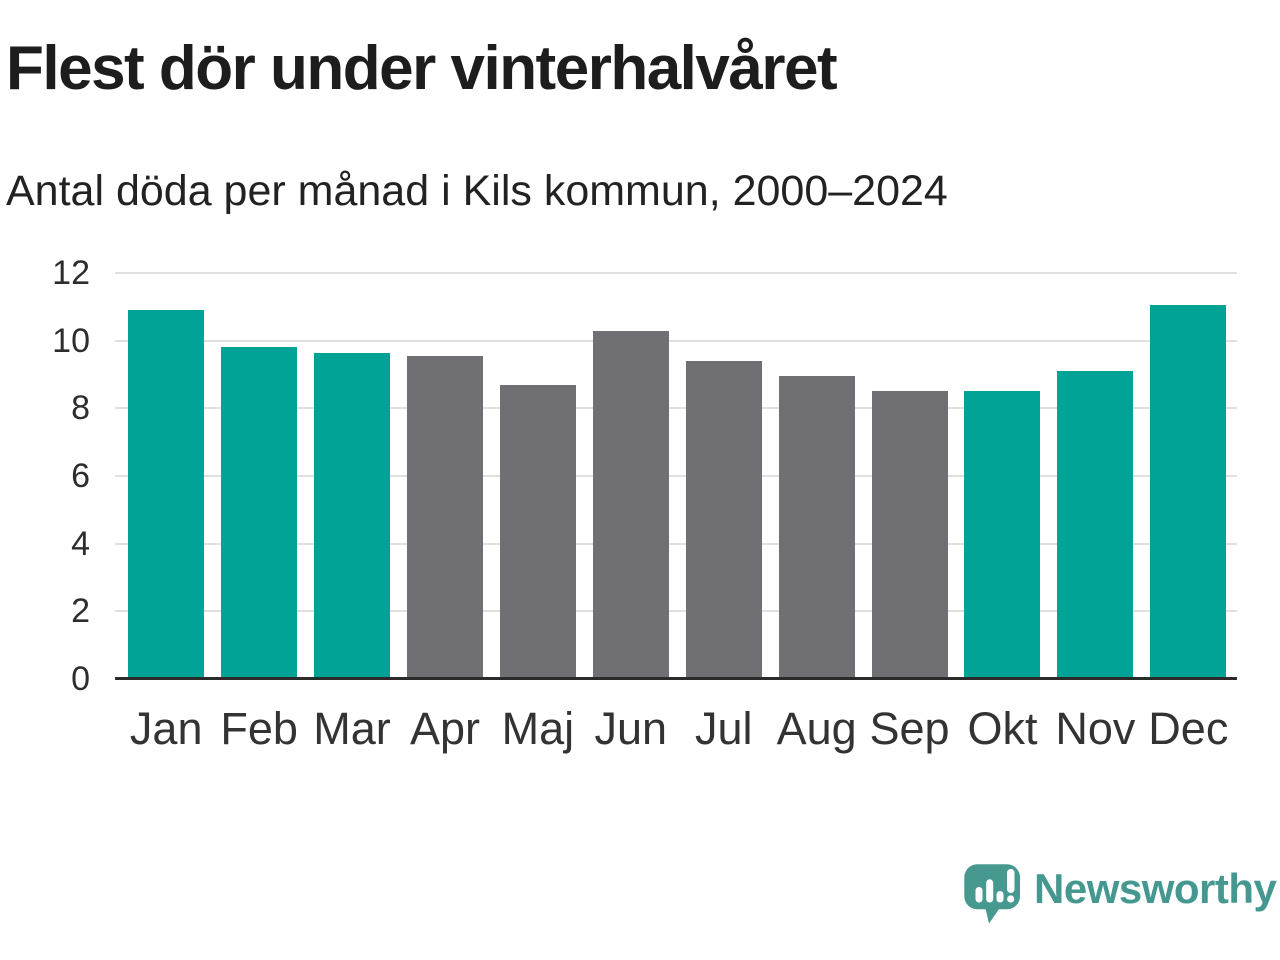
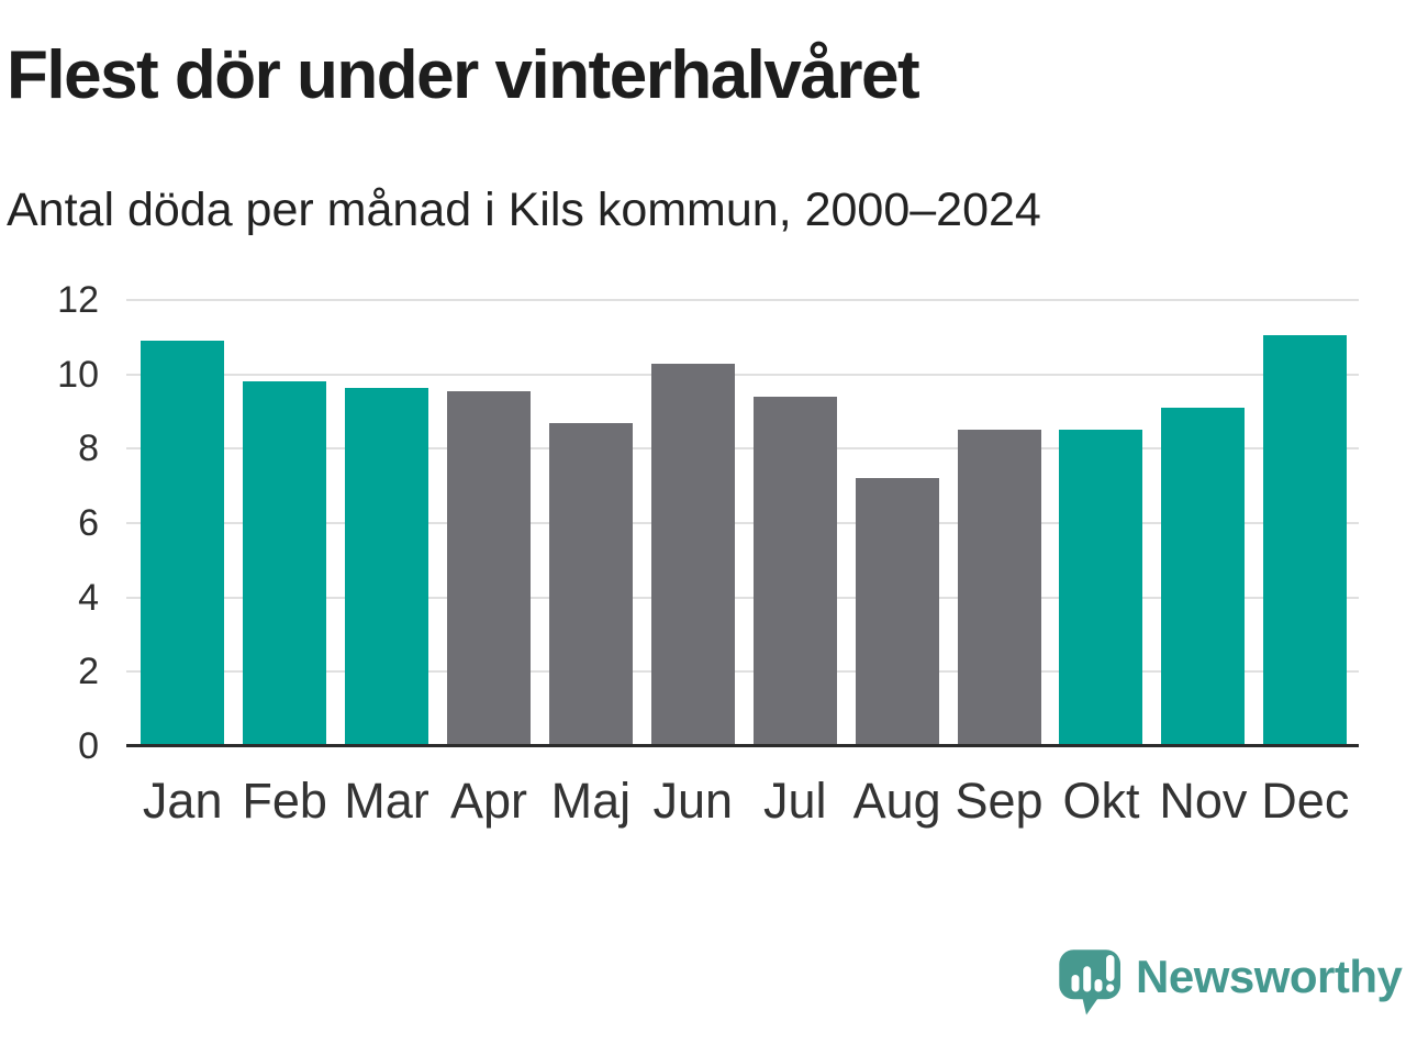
Aug: 8.9 -> 7.2
